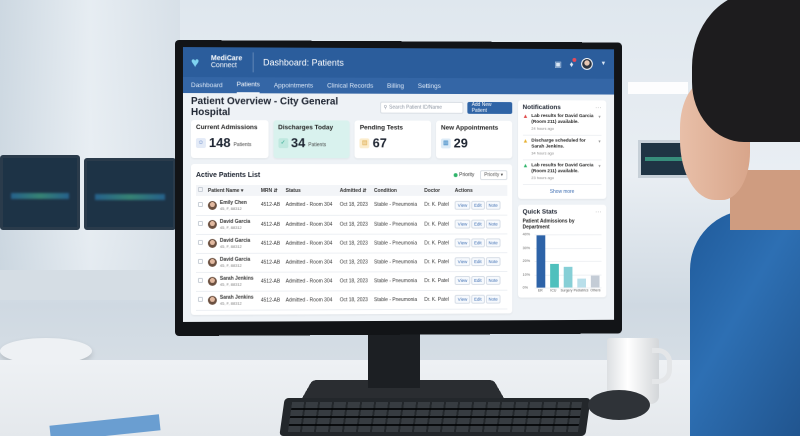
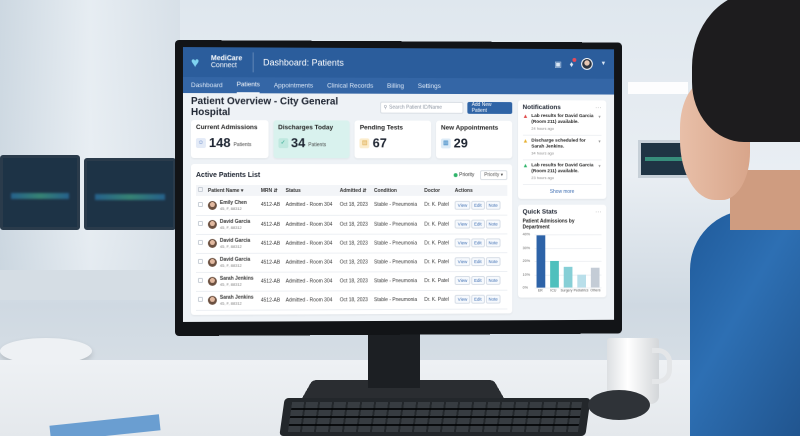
ICU: 18% -> 20%
Pediatrics: 7% -> 10%
Others: 9% -> 14%
